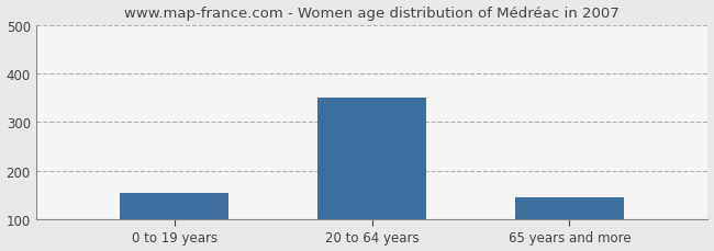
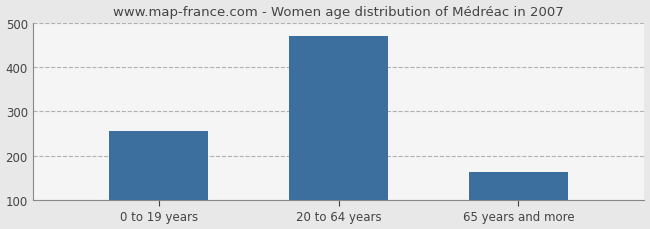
0 to 19 years: 155 -> 257
20 to 64 years: 350 -> 470
65 years and more: 145 -> 163
